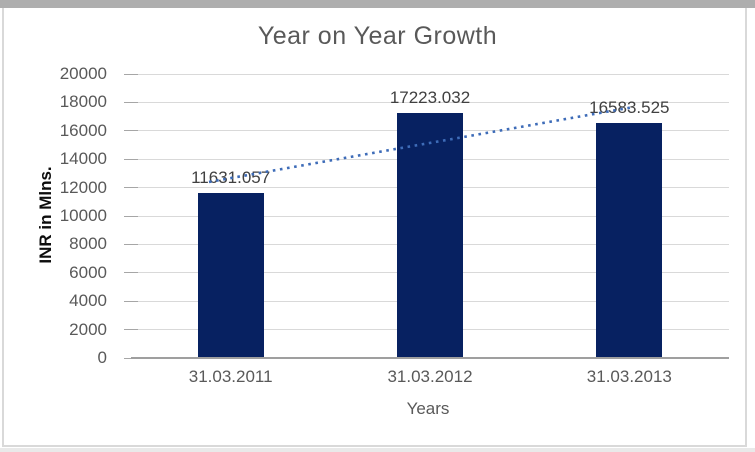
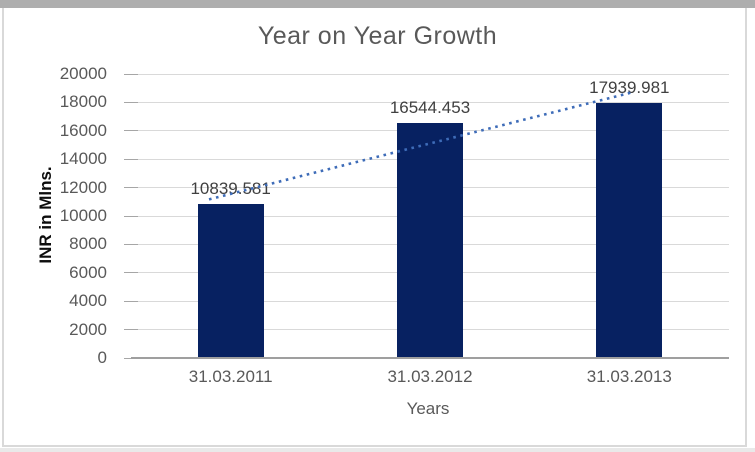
31.03.2011: 11631.057 -> 10839.581
31.03.2012: 17223.032 -> 16544.453
31.03.2013: 16583.525 -> 17939.981
